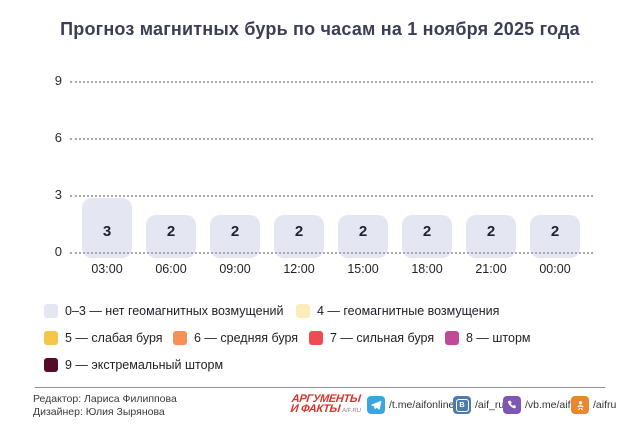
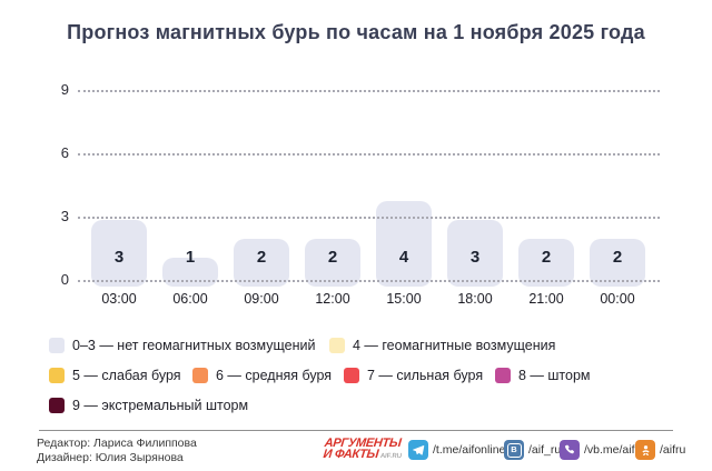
06:00: 2 -> 1
15:00: 2 -> 4
18:00: 2 -> 3
